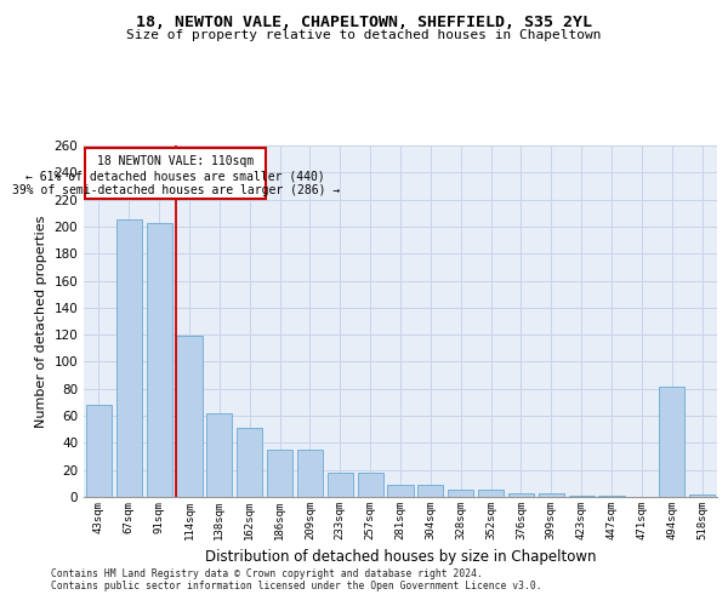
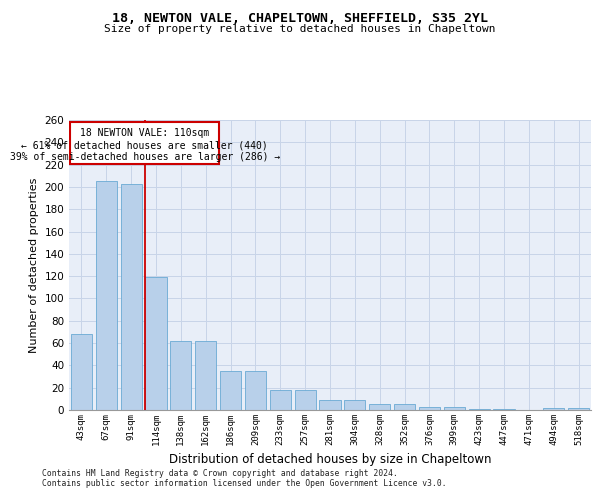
162sqm: 51 -> 62
494sqm: 82 -> 2
